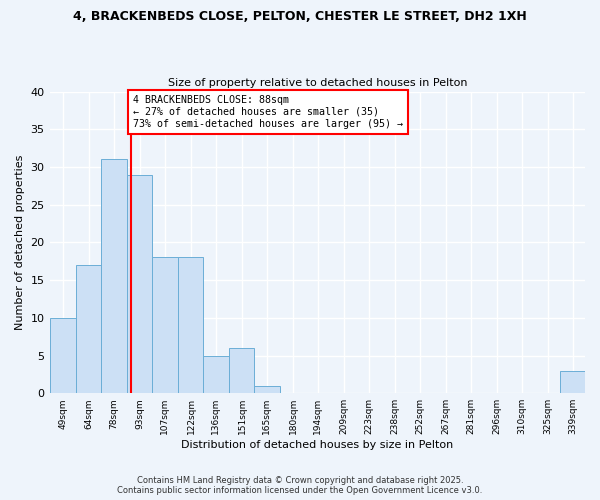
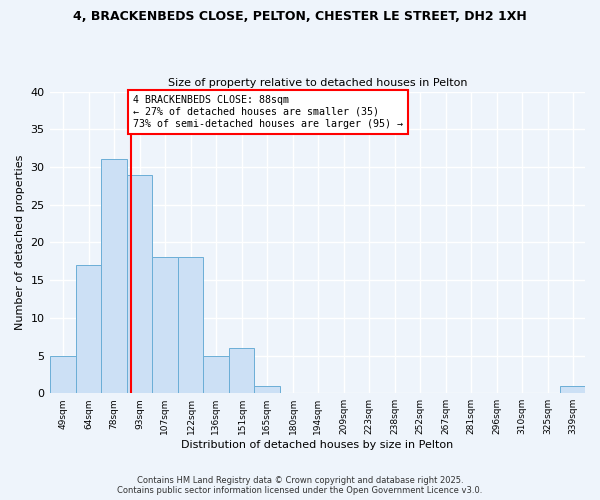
49sqm: 10 -> 5
339sqm: 3 -> 1
